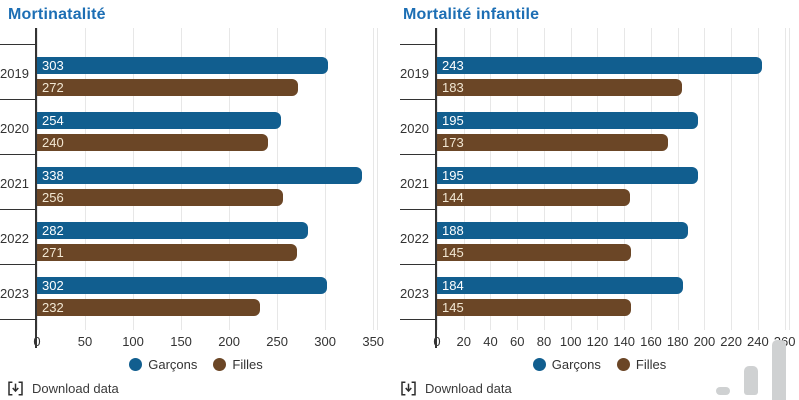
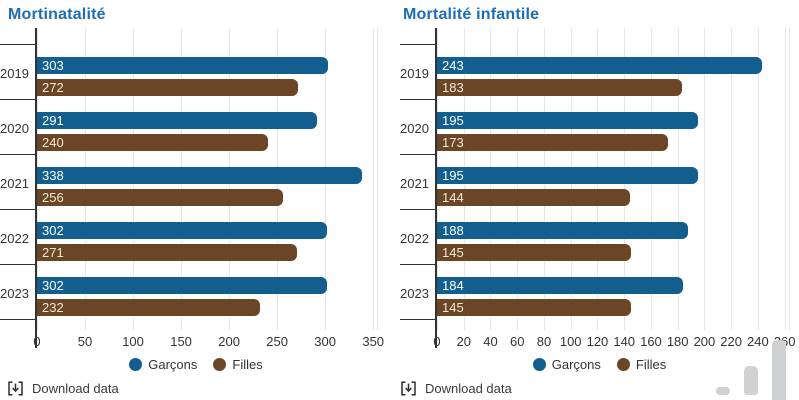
Mortinatalité/Garçons/2020: 254 -> 291
Mortinatalité/Garçons/2022: 282 -> 302
